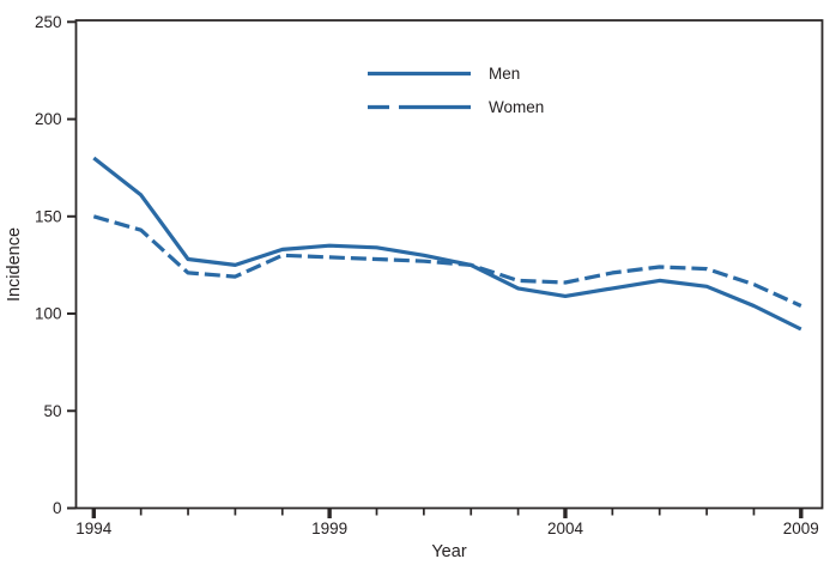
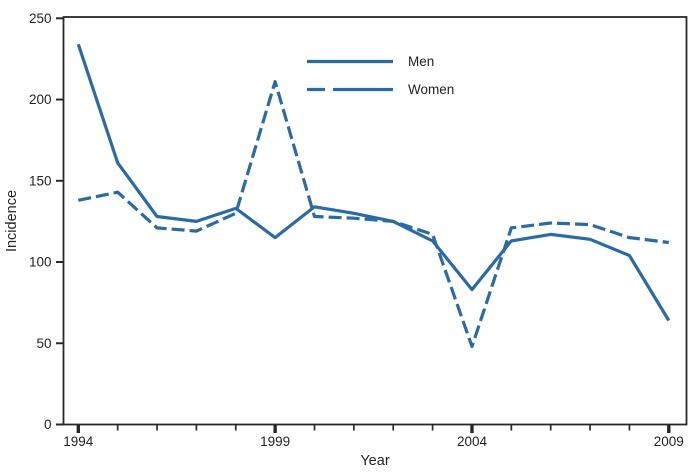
Men/1994: 180 -> 234
Women/1994: 150 -> 138
Men/1999: 135 -> 115
Women/1999: 129 -> 211
Men/2004: 109 -> 83
Women/2004: 116 -> 48
Men/2009: 92 -> 64
Women/2009: 104 -> 112
